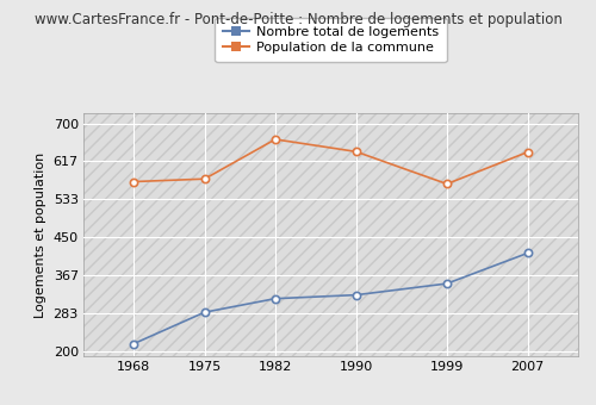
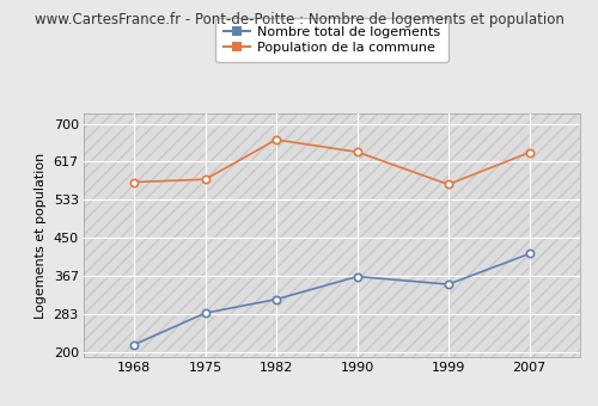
Nombre total de logements/1990: 323 -> 365
